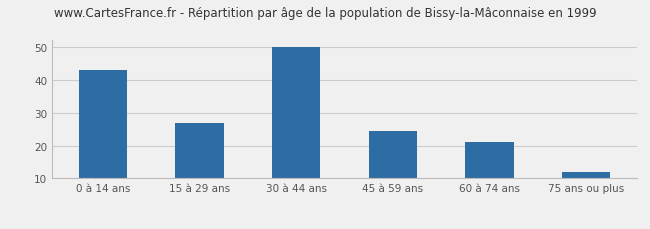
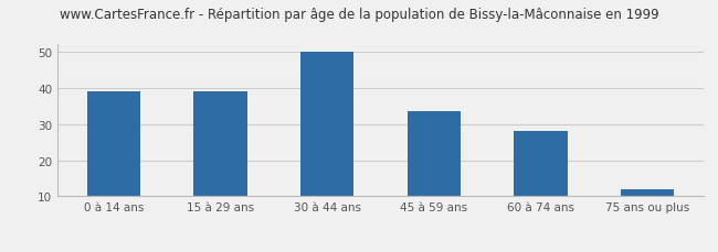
0 à 14 ans: 43.0 -> 39.0
15 à 29 ans: 27.0 -> 39.0
45 à 59 ans: 24.5 -> 33.5
60 à 74 ans: 21.0 -> 28.0
